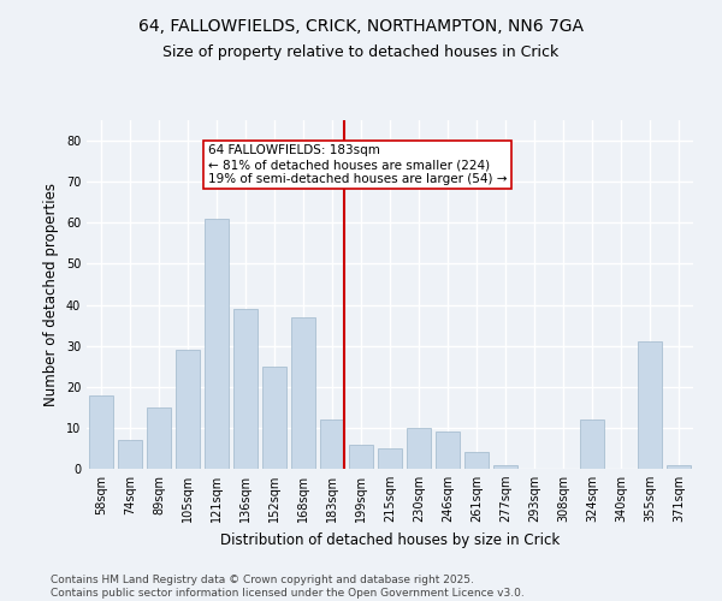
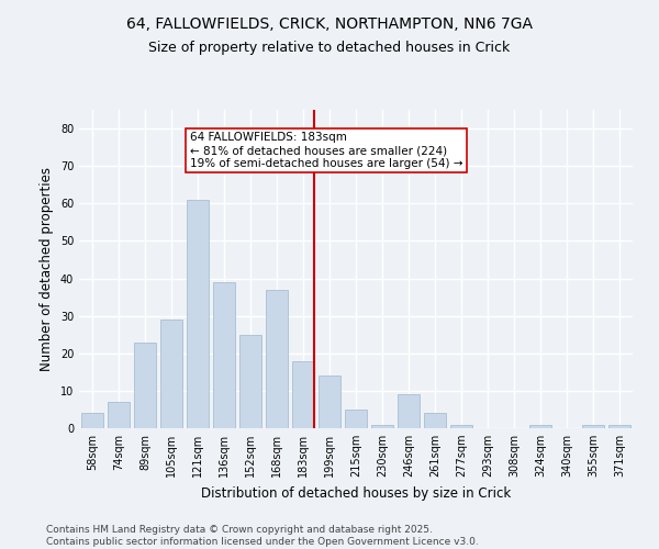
58sqm: 18 -> 4
89sqm: 15 -> 23
183sqm: 12 -> 18
199sqm: 6 -> 14
230sqm: 10 -> 1
324sqm: 12 -> 1
355sqm: 31 -> 1
